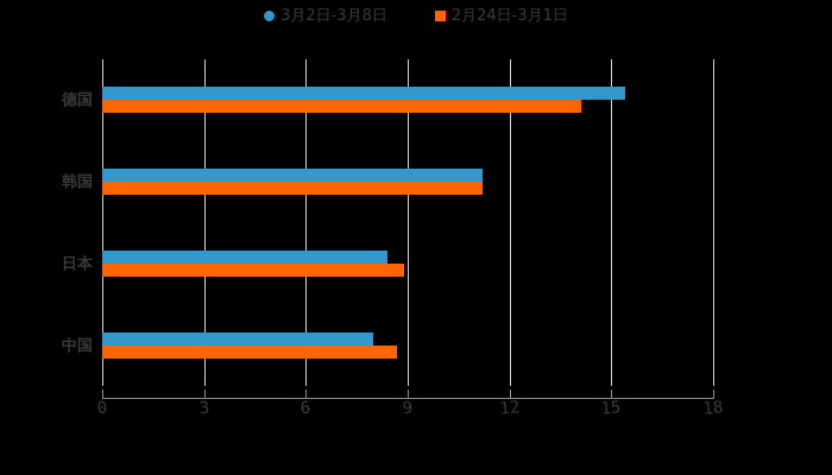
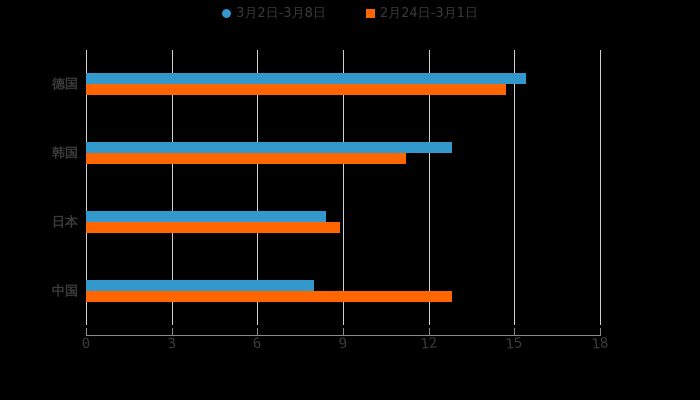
2月24日-3月1日/德国: 14.1 -> 14.7
3月2日-3月8日/韩国: 11.2 -> 12.8
2月24日-3月1日/中国: 8.7 -> 12.8
